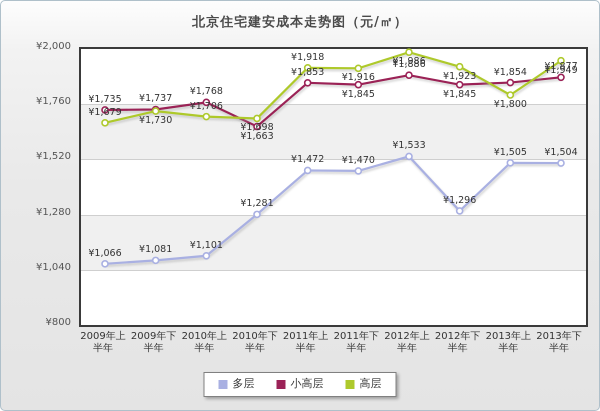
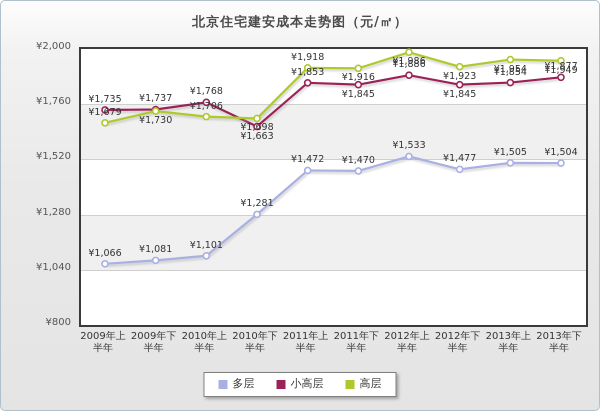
多层/2012年下半年: ¥1,296 -> ¥1,477
高层/2013年上半年: ¥1,800 -> ¥1,954
